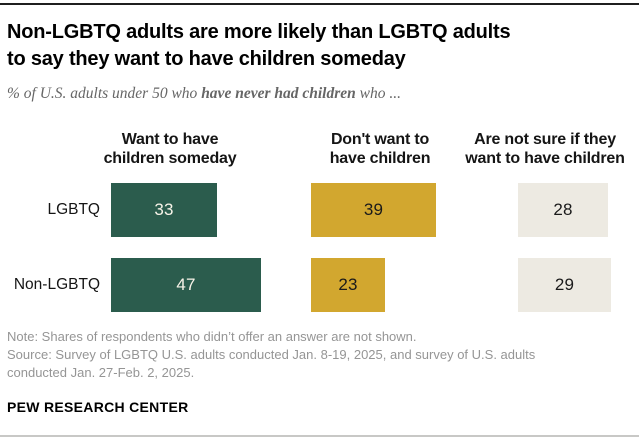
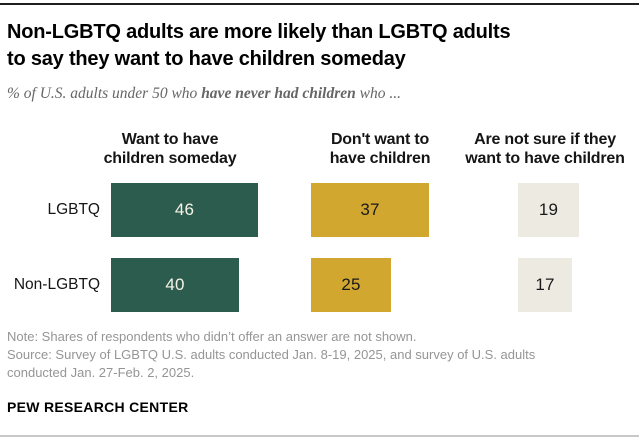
Want to have children someday/LGBTQ: 33 -> 46
Don't want to have children/LGBTQ: 39 -> 37
Are not sure if they want to have children/LGBTQ: 28 -> 19
Want to have children someday/Non-LGBTQ: 47 -> 40
Don't want to have children/Non-LGBTQ: 23 -> 25
Are not sure if they want to have children/Non-LGBTQ: 29 -> 17
